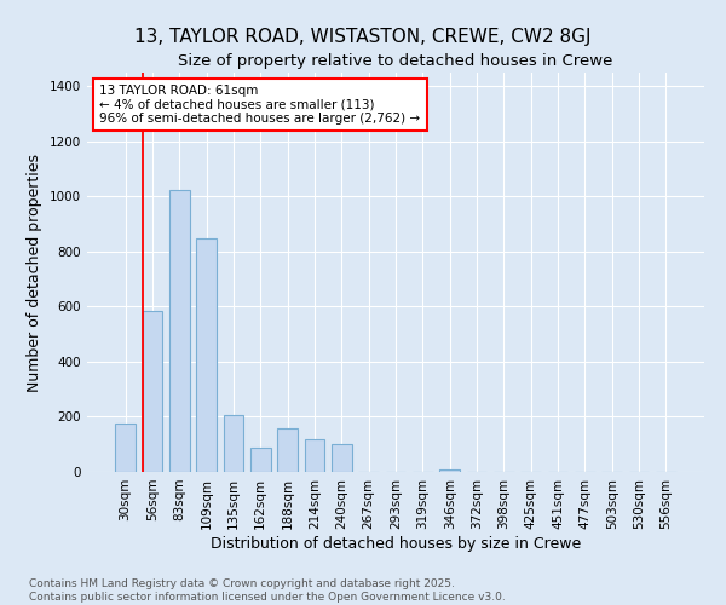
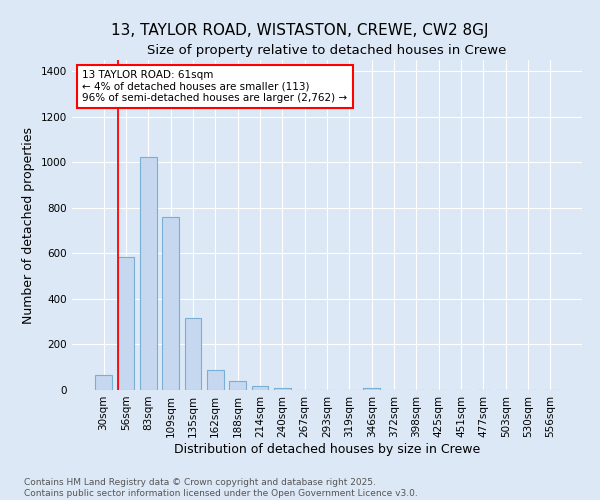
30sqm: 175 -> 65
109sqm: 850 -> 760
135sqm: 205 -> 315
188sqm: 160 -> 40
214sqm: 120 -> 18
240sqm: 100 -> 8
